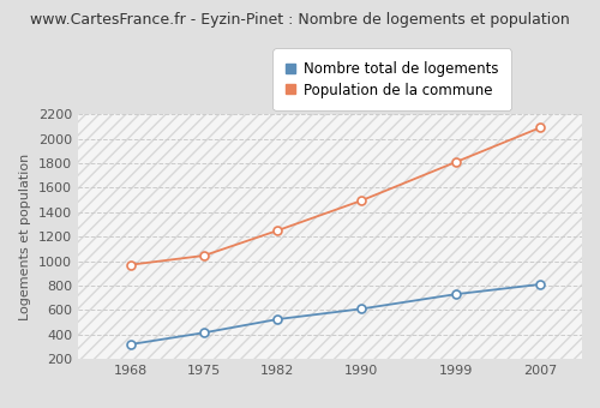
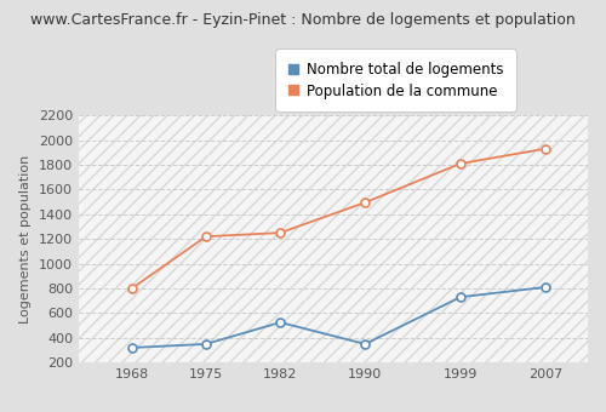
Population de la commune/1968: 970 -> 800
Nombre total de logements/1975: 420 -> 350
Population de la commune/1975: 1040 -> 1220
Nombre total de logements/1990: 610 -> 350
Population de la commune/2007: 2090 -> 1930
